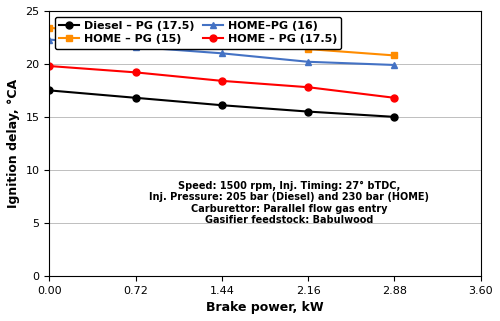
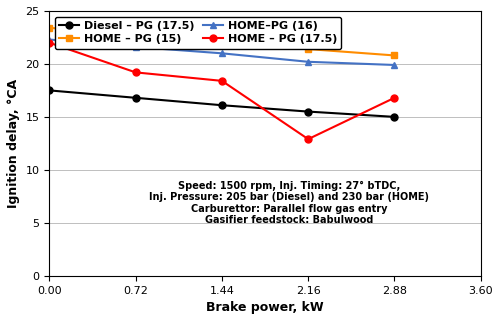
HOME – PG (17.5)/0.00: 19.8 -> 22.0
HOME – PG (17.5)/2.16: 17.8 -> 12.9
